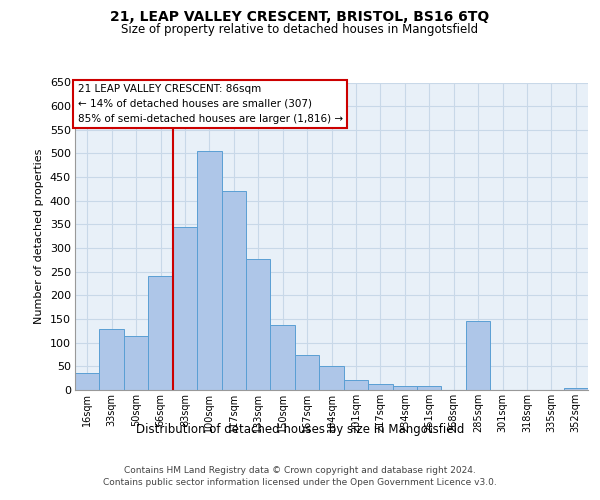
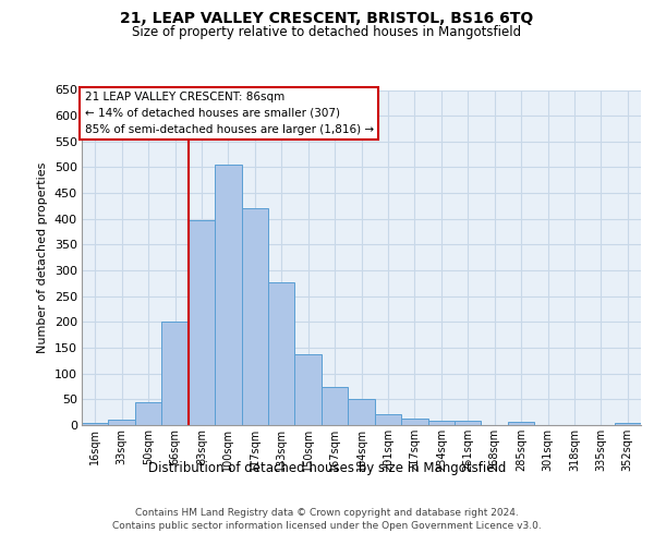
16sqm: 35 -> 5
33sqm: 130 -> 10
50sqm: 115 -> 45
66sqm: 240 -> 200
83sqm: 345 -> 397
285sqm: 145 -> 6
